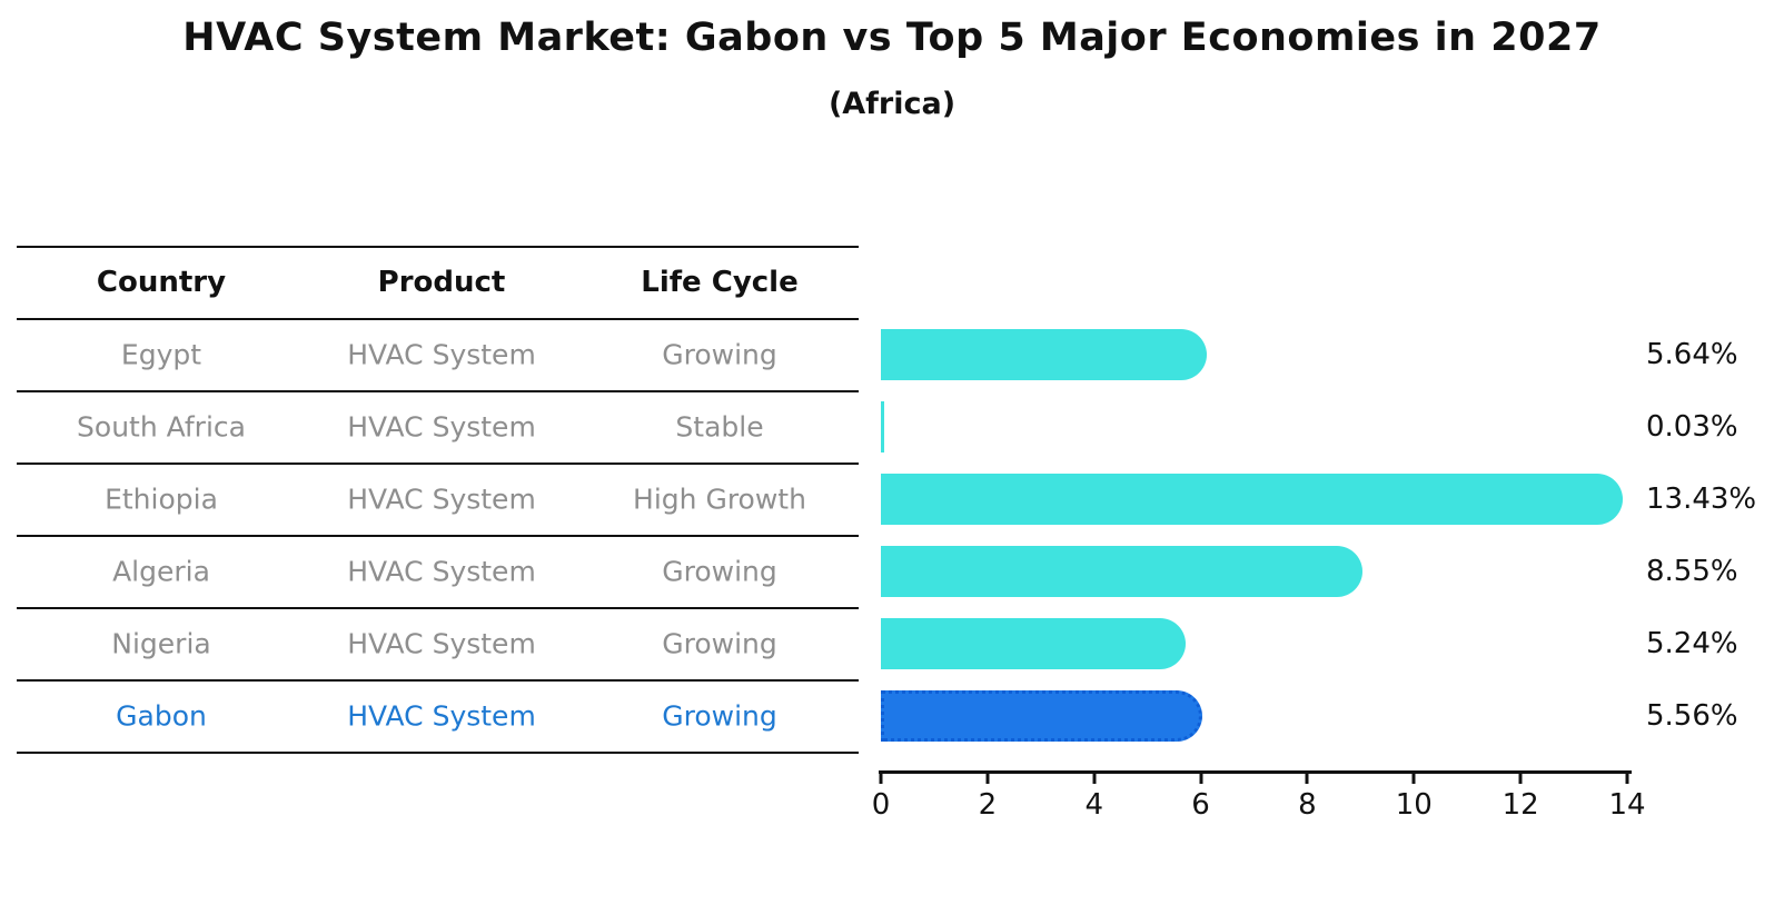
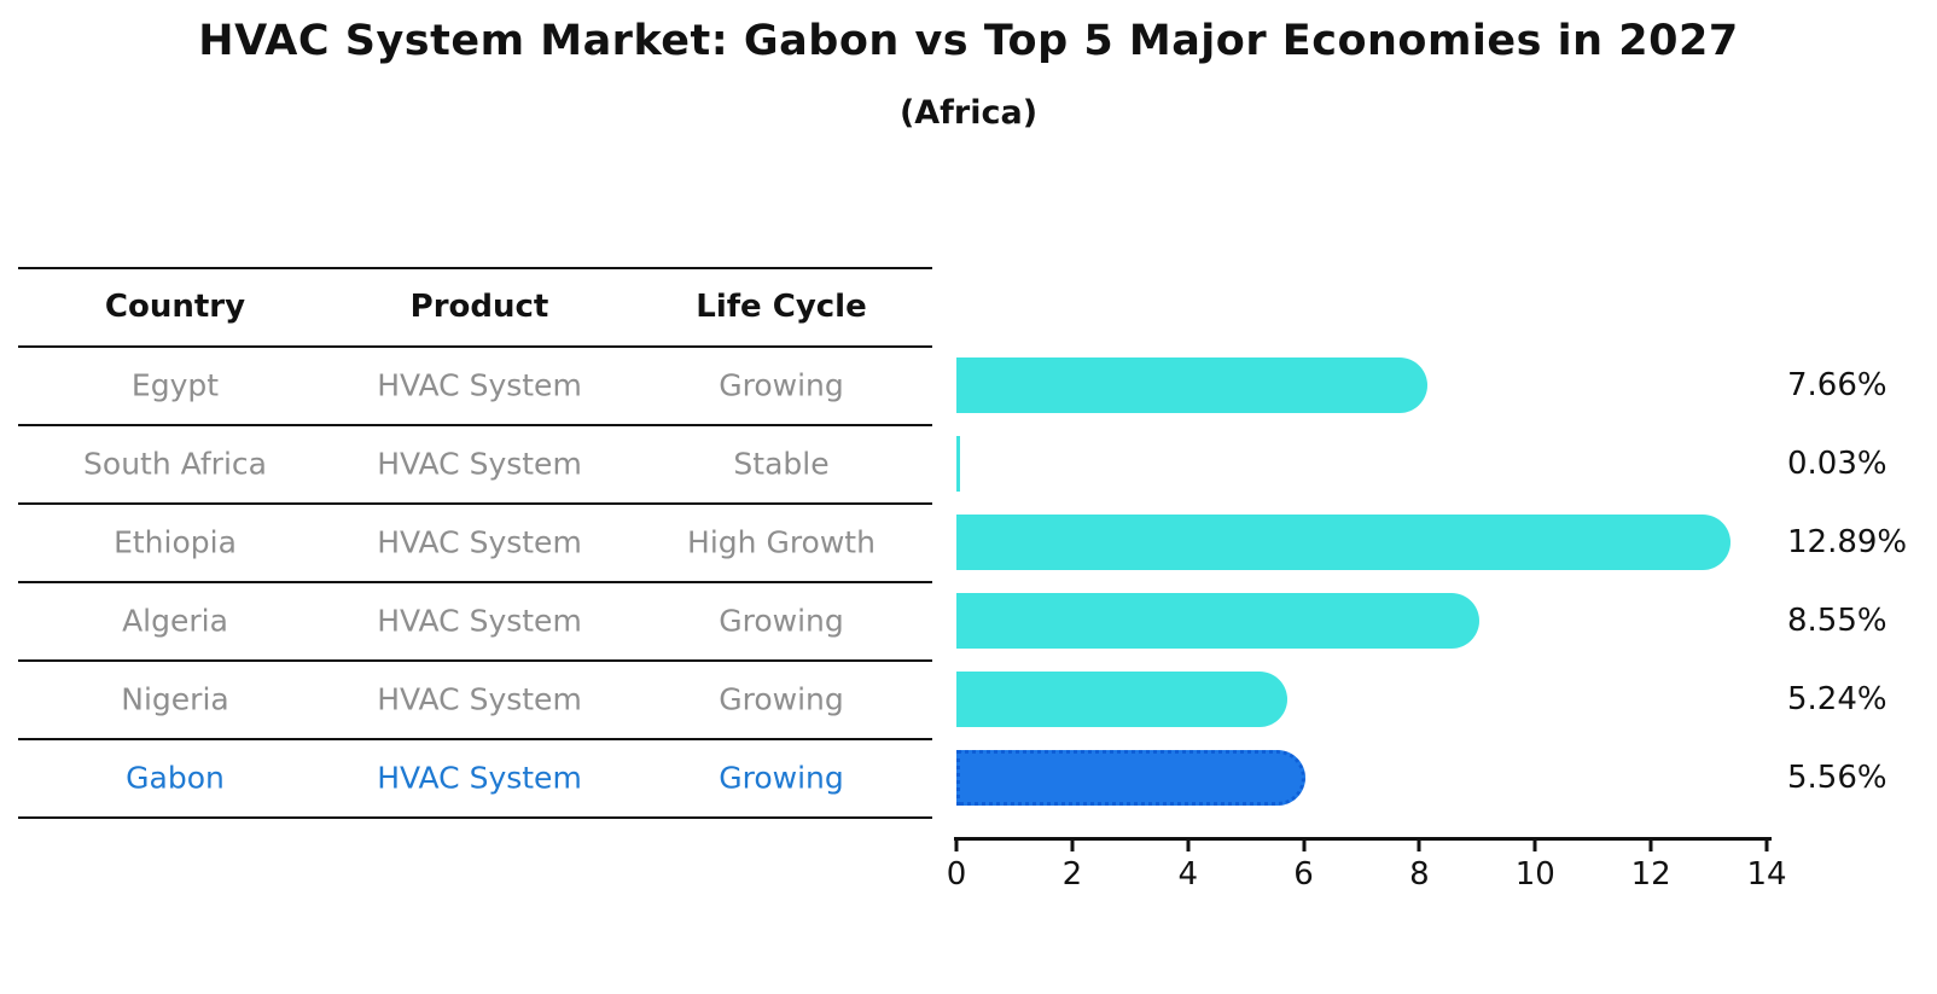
Egypt: 5.64% -> 7.66%
Ethiopia: 13.43% -> 12.89%
